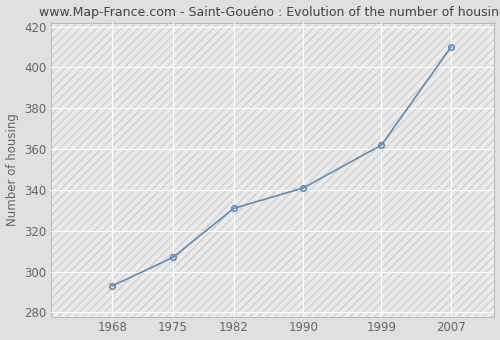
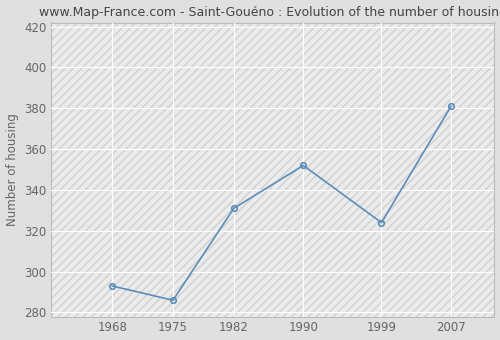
1975: 307 -> 286
1990: 341 -> 352
1999: 362 -> 324
2007: 410 -> 381
